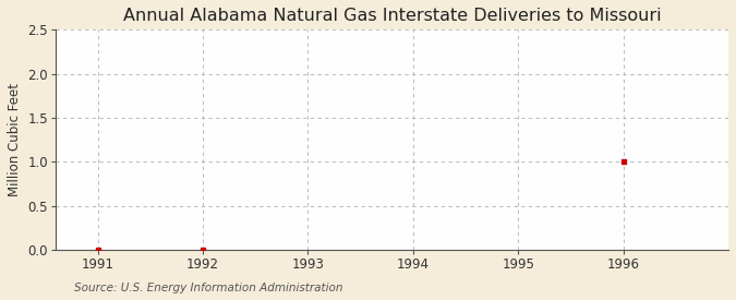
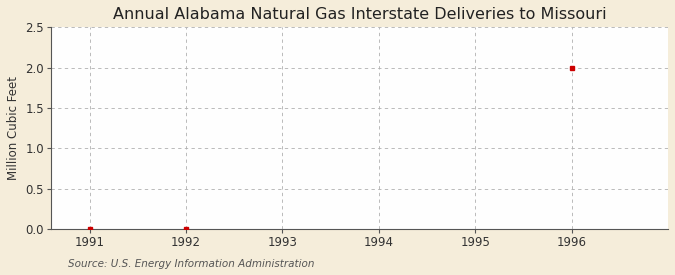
1996: 1 -> 2
